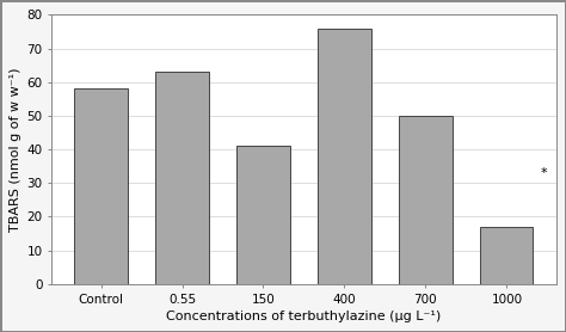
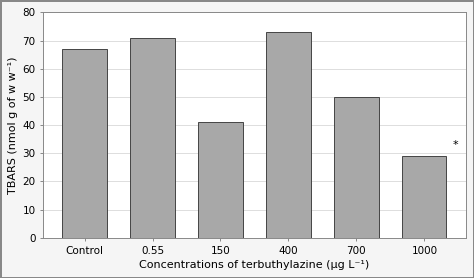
Control: 58 -> 67
0.55: 63 -> 71
400: 76 -> 73
1000: 17 -> 29
